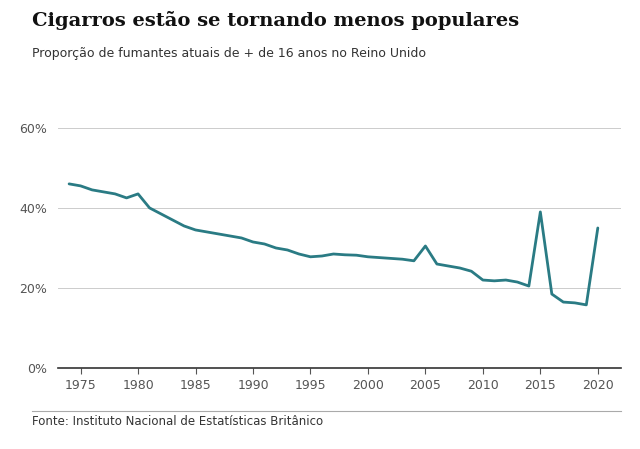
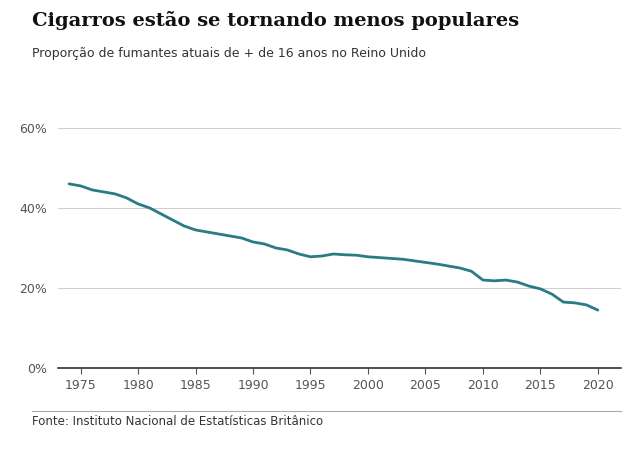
1980: 43.5% -> 41.0%
2005: 30.5% -> 26.4%
2015: 39.0% -> 19.8%
2020: 35.0% -> 14.5%
